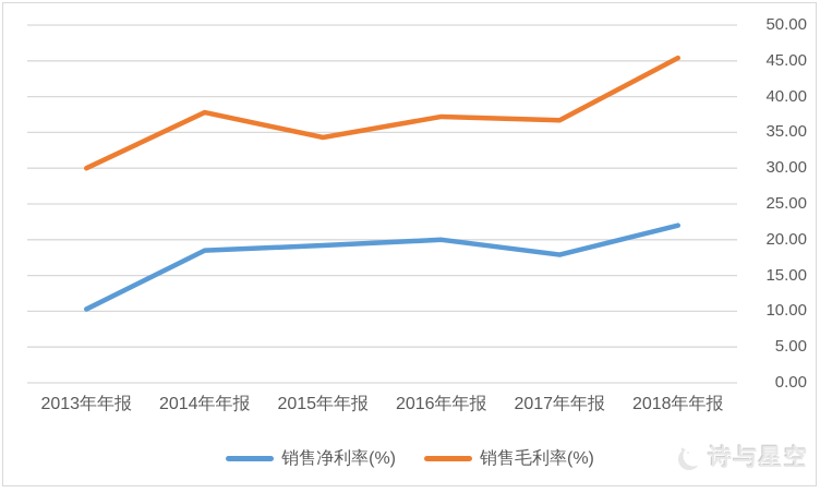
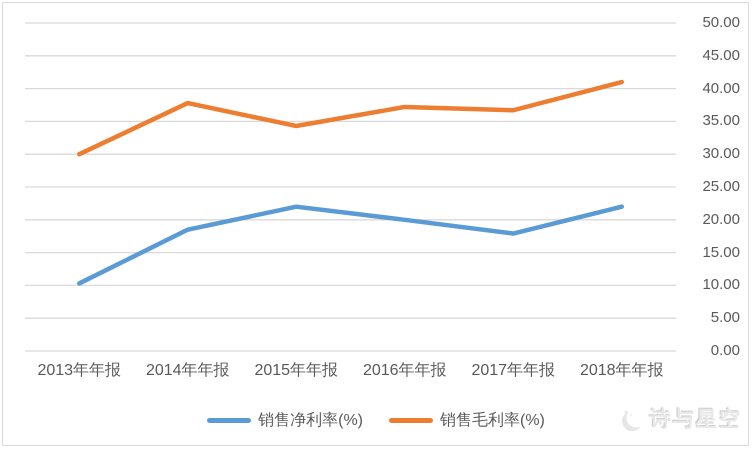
销售净利率(%)/2015年年报: 19 -> 22
销售毛利率(%)/2018年年报: 45 -> 41
